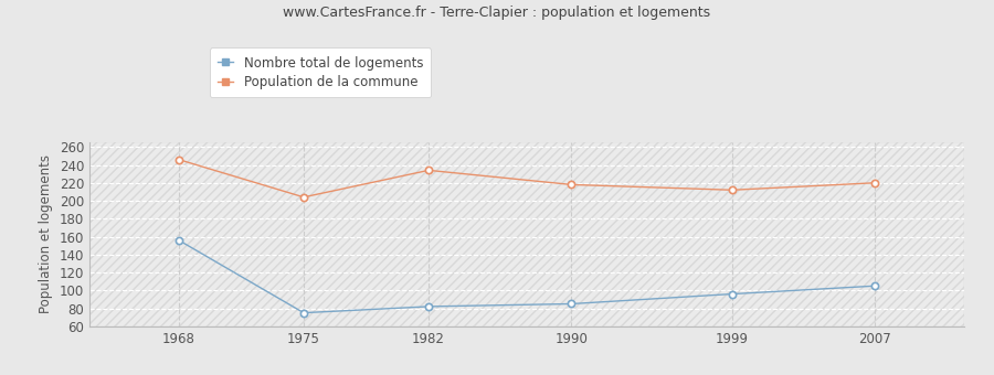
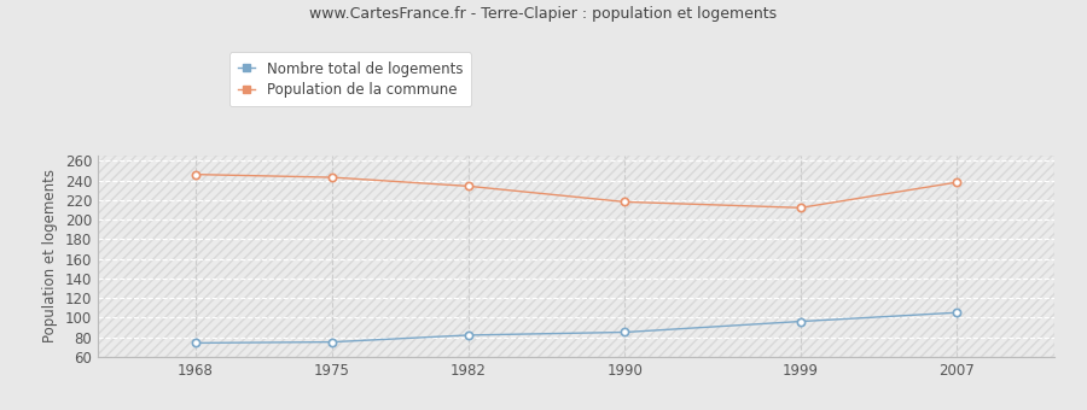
Nombre total de logements/1968: 156 -> 74
Population de la commune/1975: 204 -> 243
Population de la commune/2007: 220 -> 238
